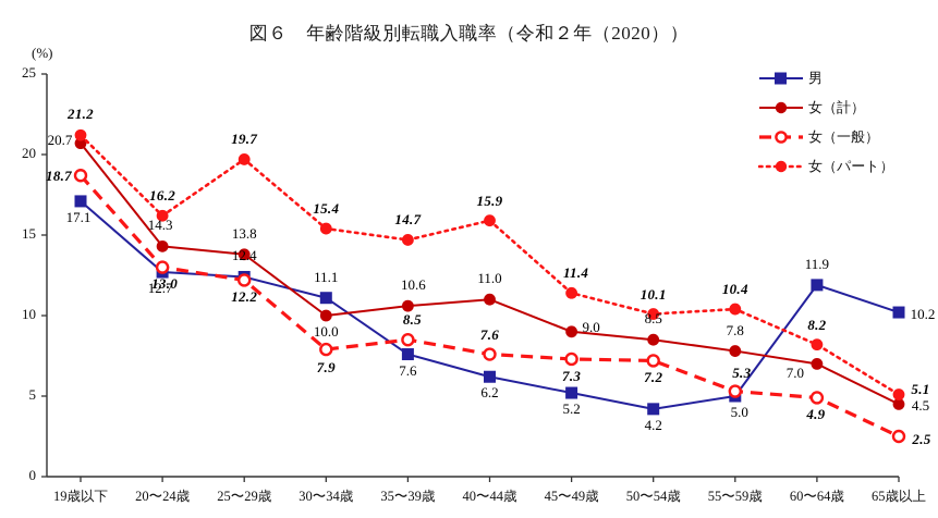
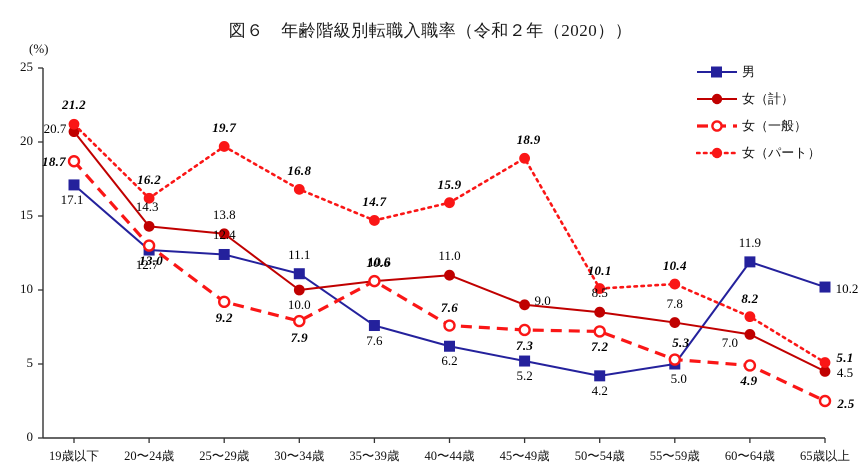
女（一般）/25〜29歳: 12.2 -> 9.2
女（パート）/30〜34歳: 15.4 -> 16.8
女（一般）/35〜39歳: 8.5 -> 10.6
女（パート）/45〜49歳: 11.4 -> 18.9
